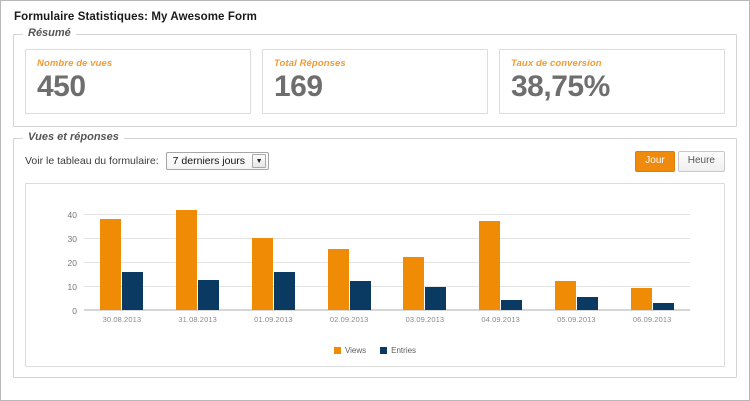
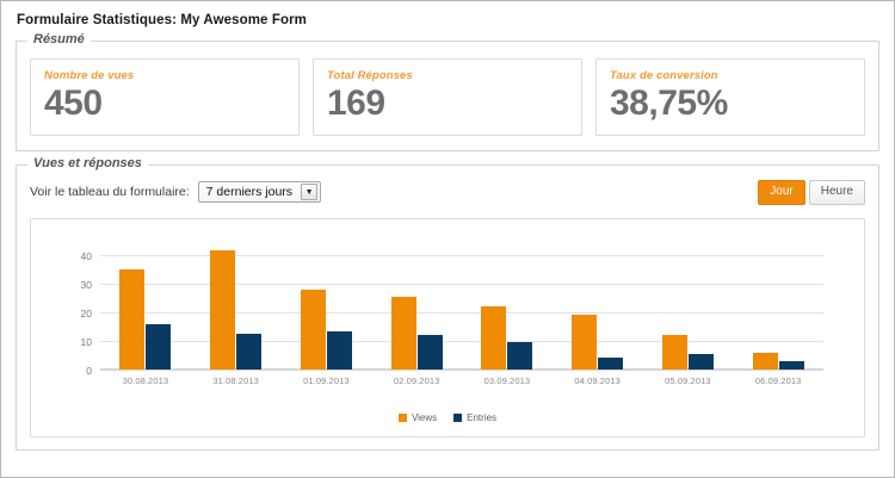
Views/30.08.2013: 38 -> 35
Views/01.09.2013: 30 -> 28
Entries/01.09.2013: 16 -> 14
Views/04.09.2013: 37 -> 19
Views/06.09.2013: 9 -> 6
